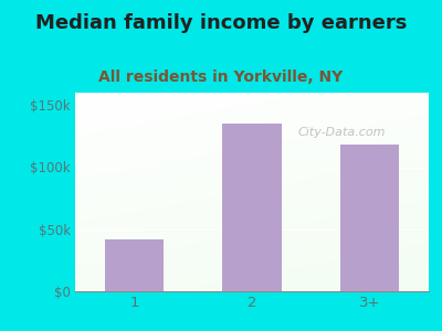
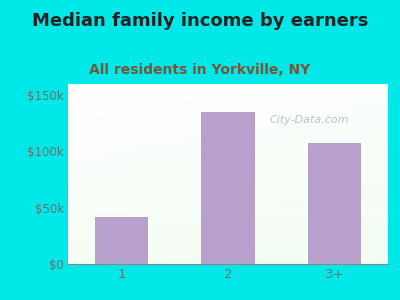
3+: $118k -> $108k
